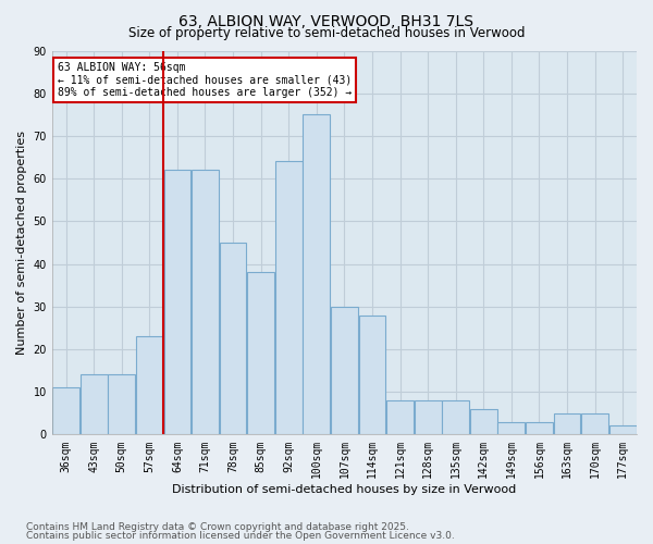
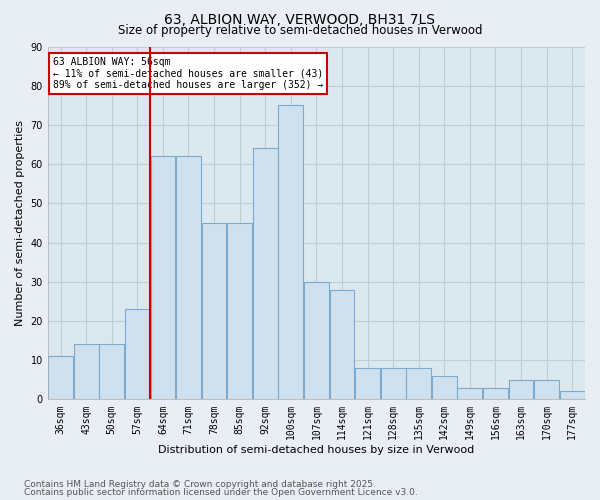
85sqm: 38 -> 45
